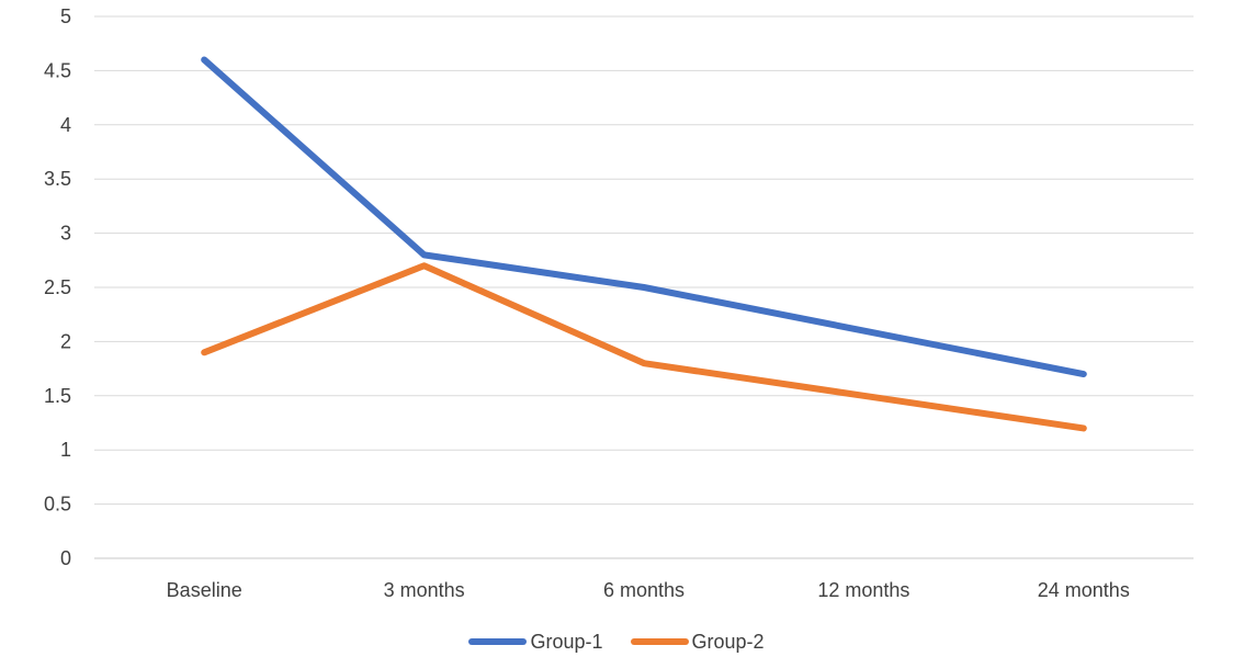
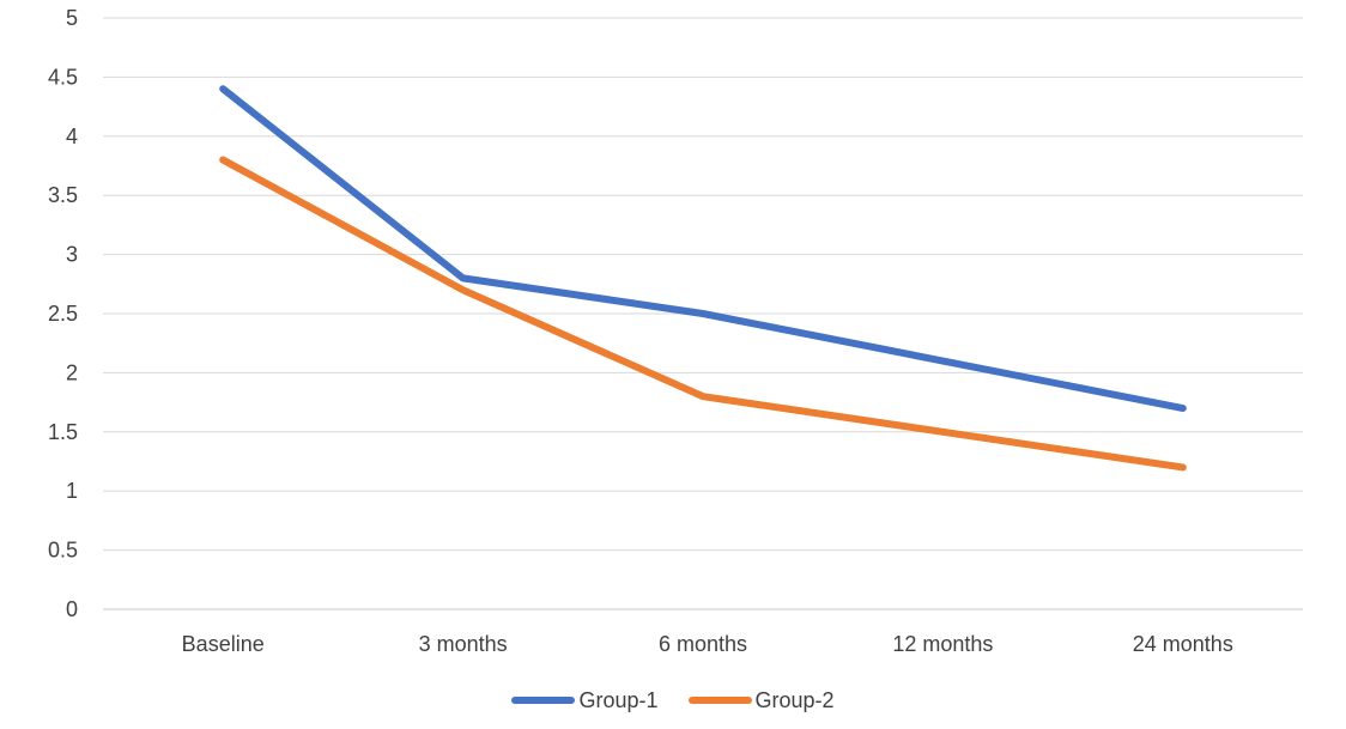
Group-1/Baseline: 4.6 -> 4.4
Group-2/Baseline: 1.9 -> 3.8
